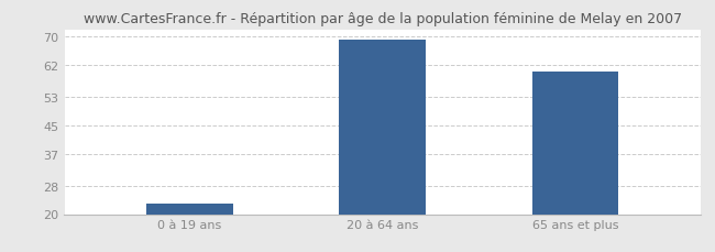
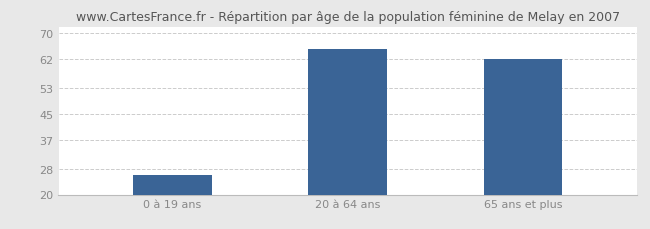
0 à 19 ans: 23 -> 26
20 à 64 ans: 69 -> 65
65 ans et plus: 60 -> 62
